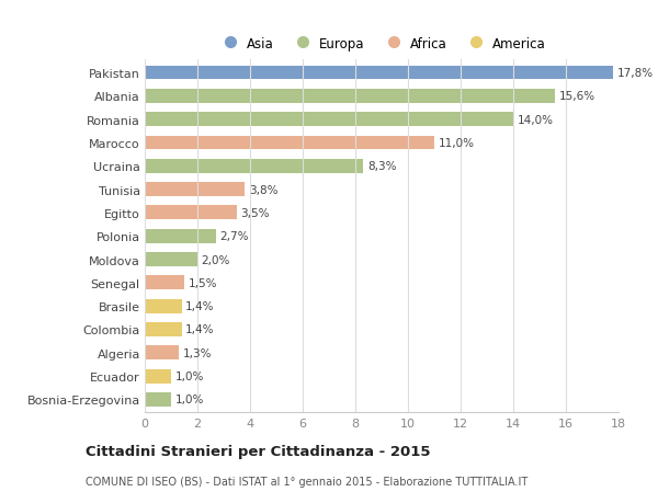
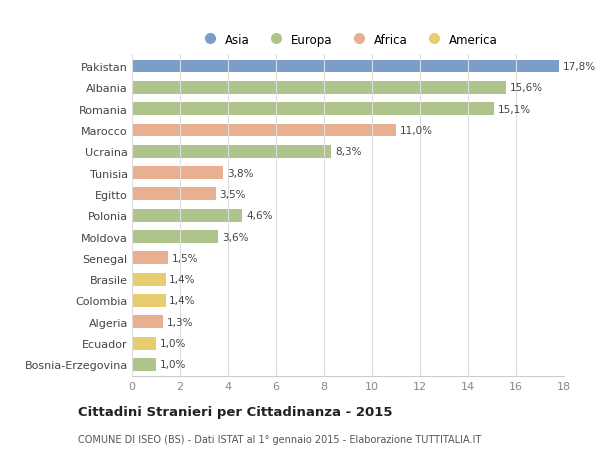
Romania: 14,0% -> 15,1%
Polonia: 2,7% -> 4,6%
Moldova: 2,0% -> 3,6%
